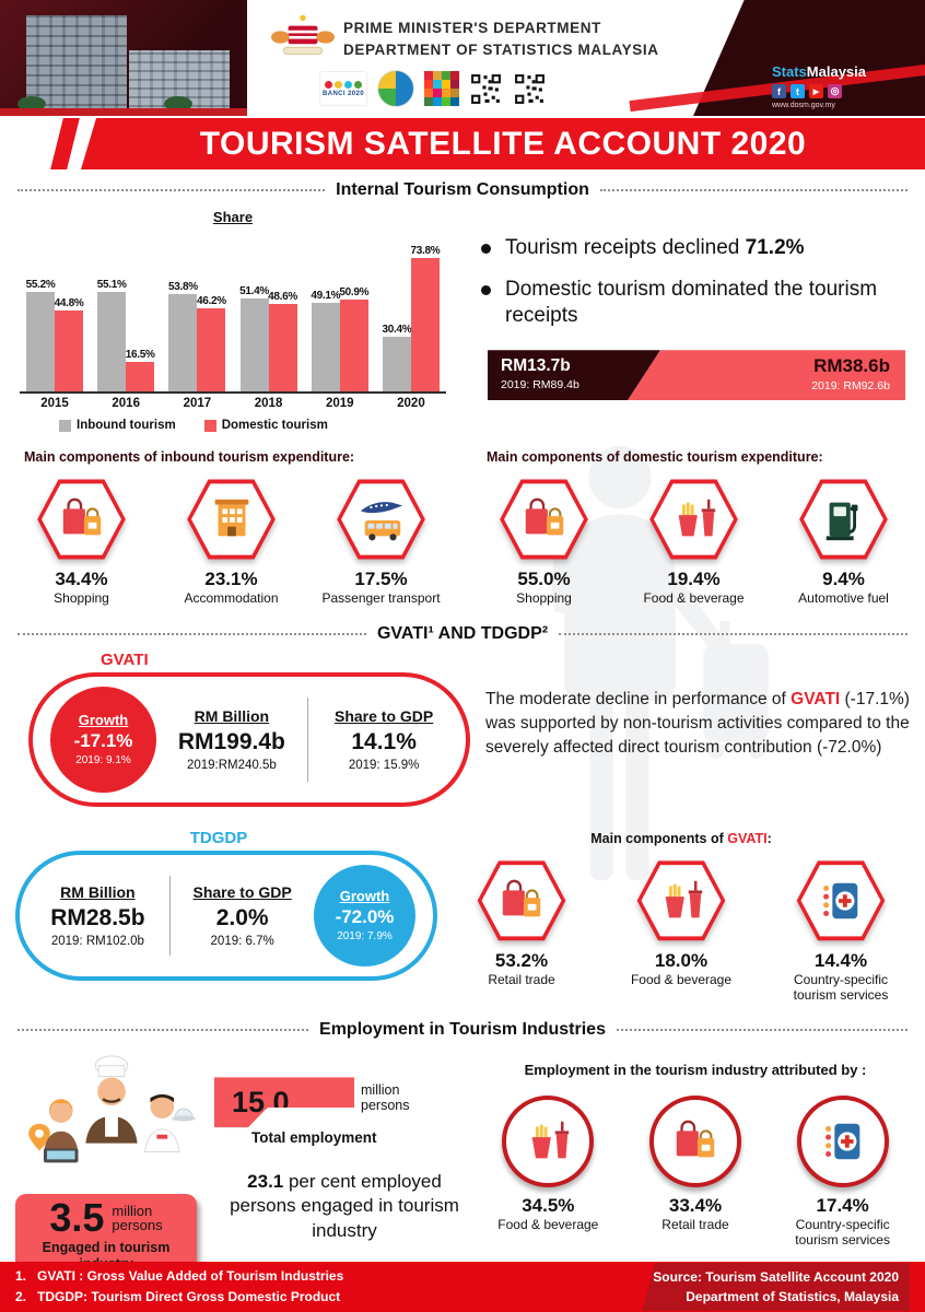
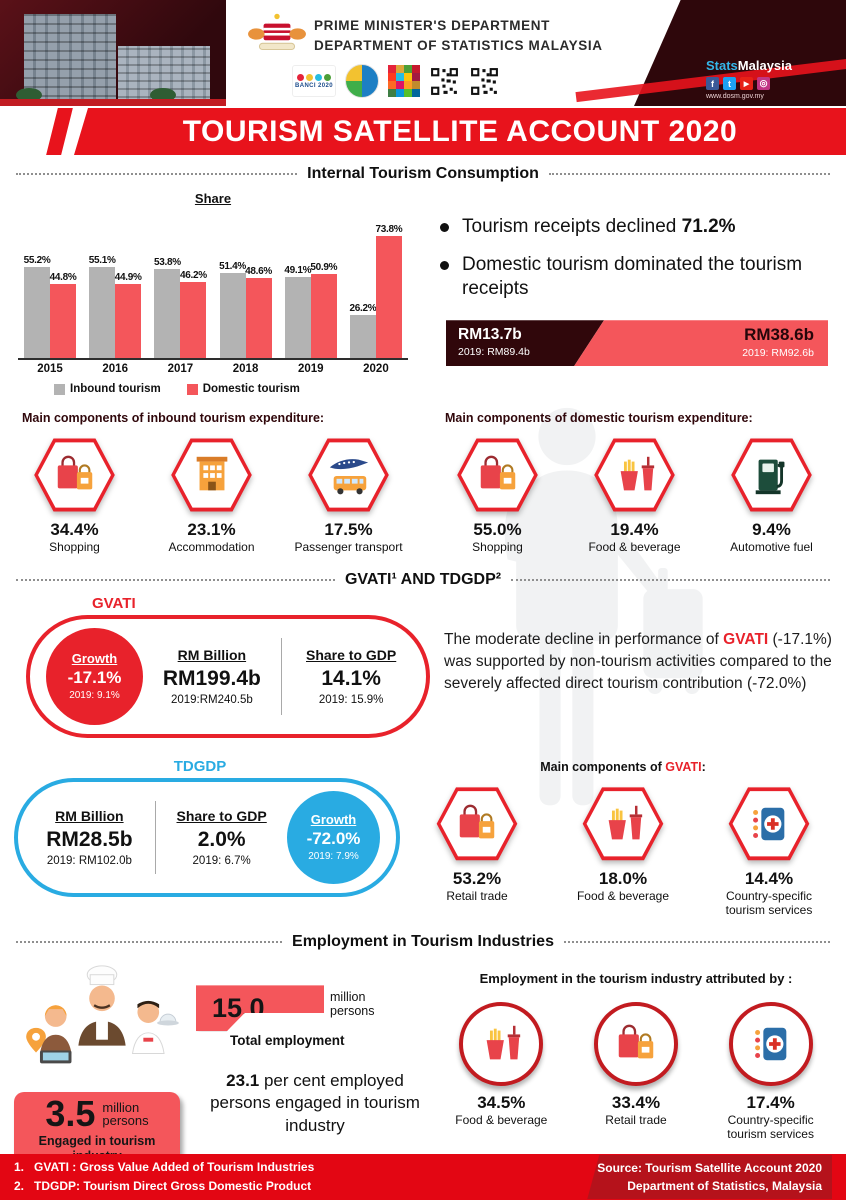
Domestic tourism/2016: 16.5% -> 44.9%
Inbound tourism/2020: 30.4% -> 26.2%
